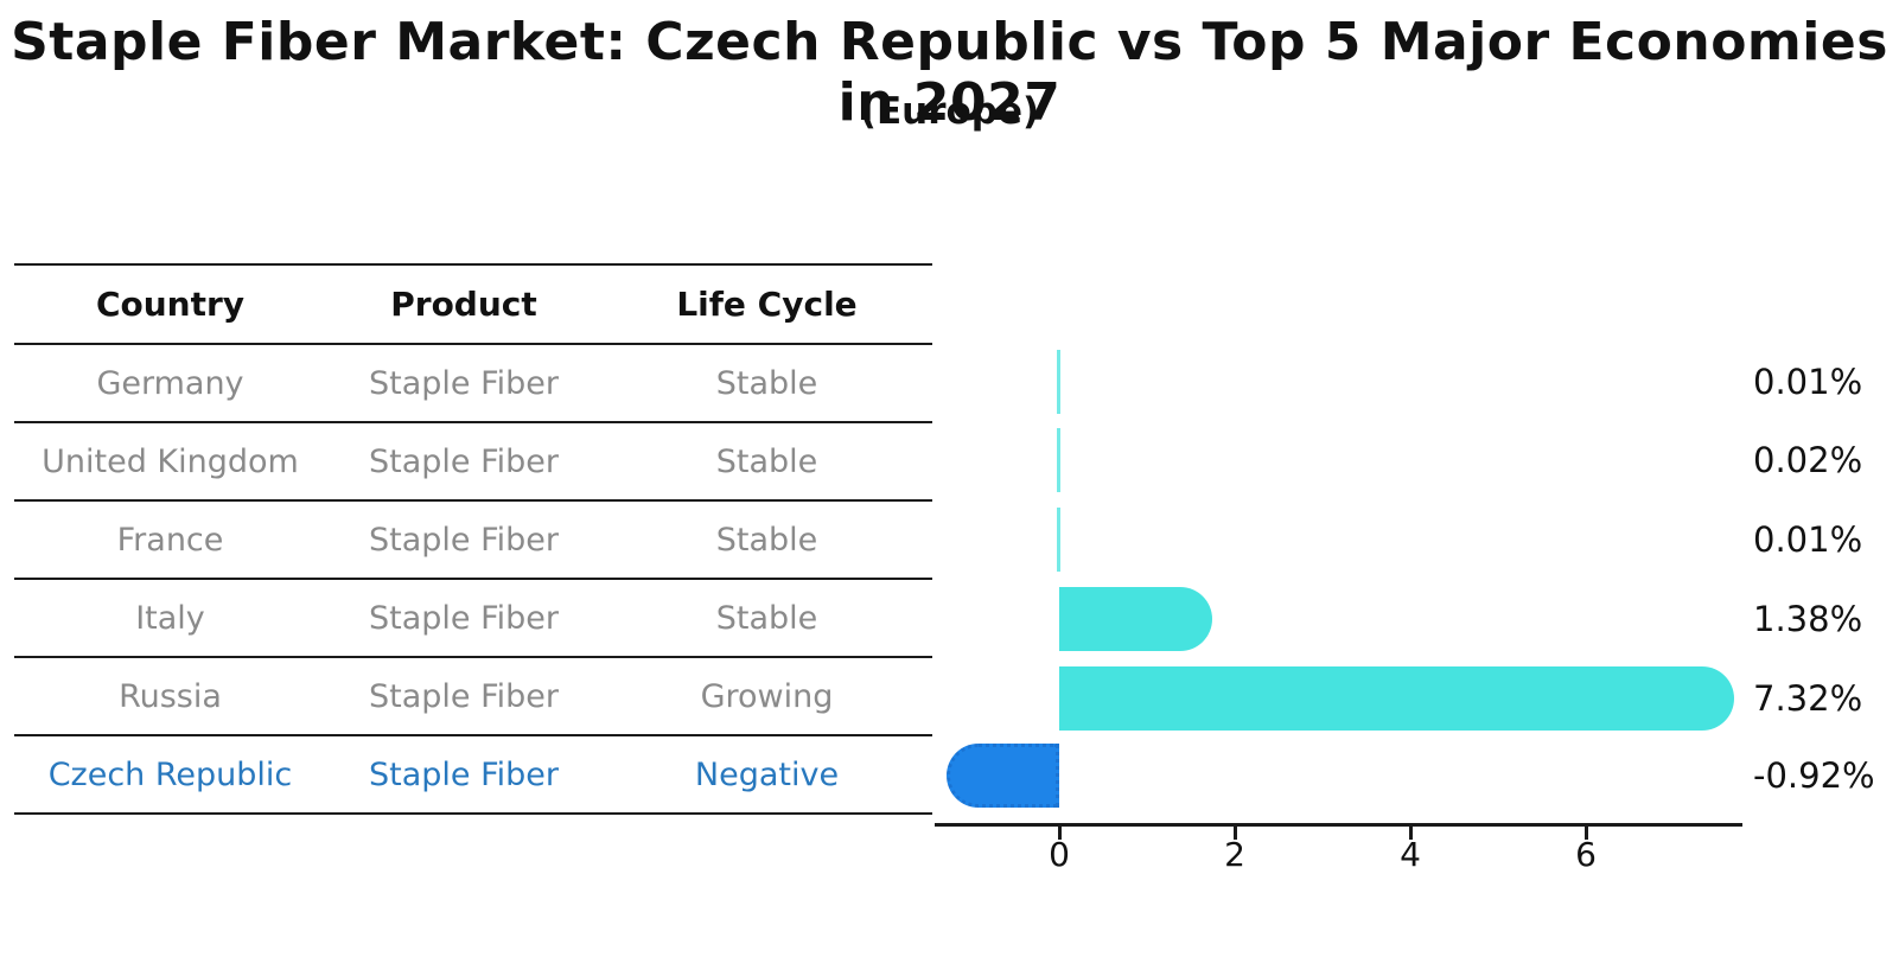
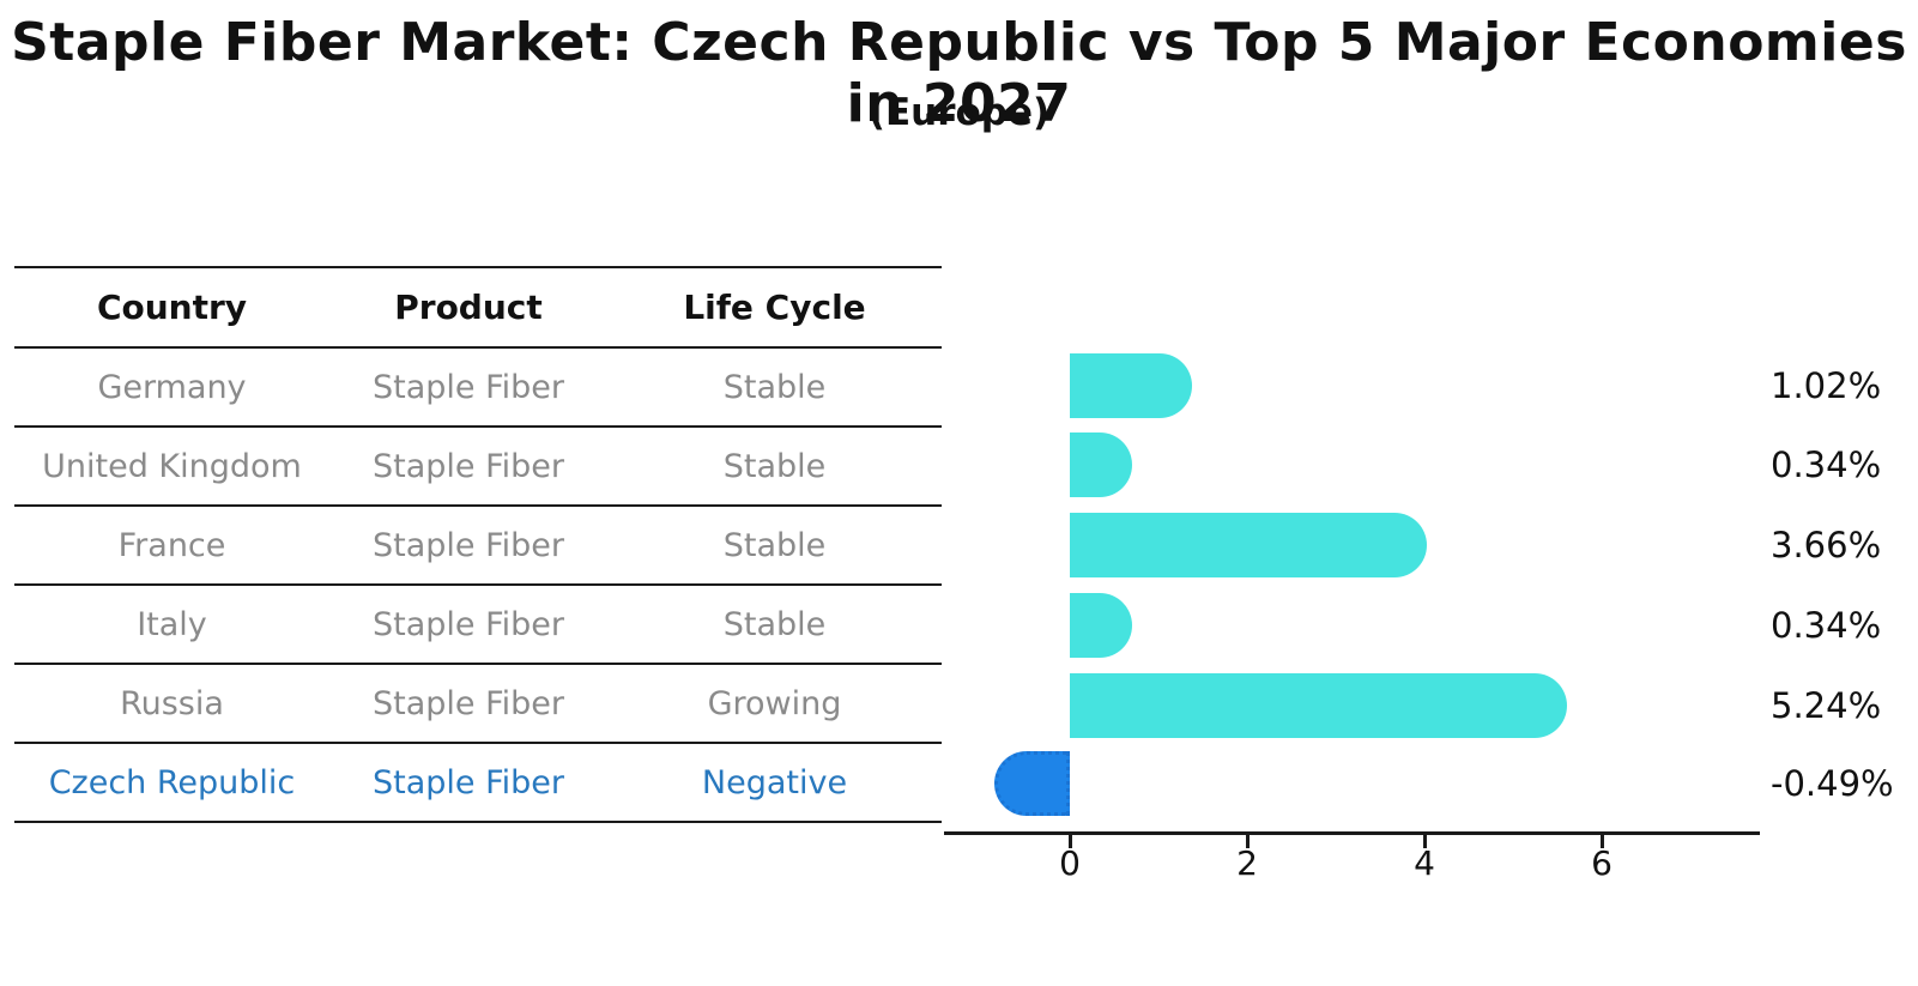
Germany: 0.01% -> 1.02%
United Kingdom: 0.02% -> 0.34%
France: 0.01% -> 3.66%
Italy: 1.38% -> 0.34%
Russia: 7.32% -> 5.24%
Czech Republic: -0.92% -> -0.49%
